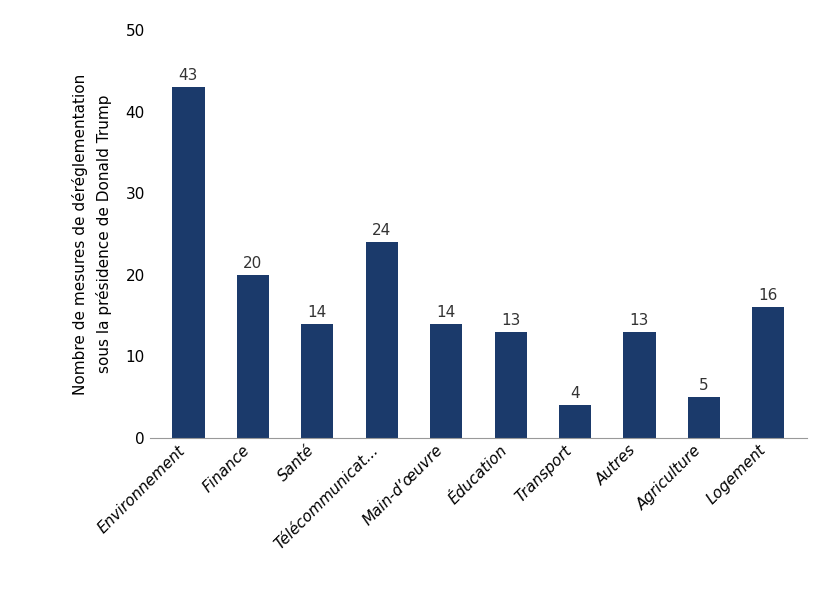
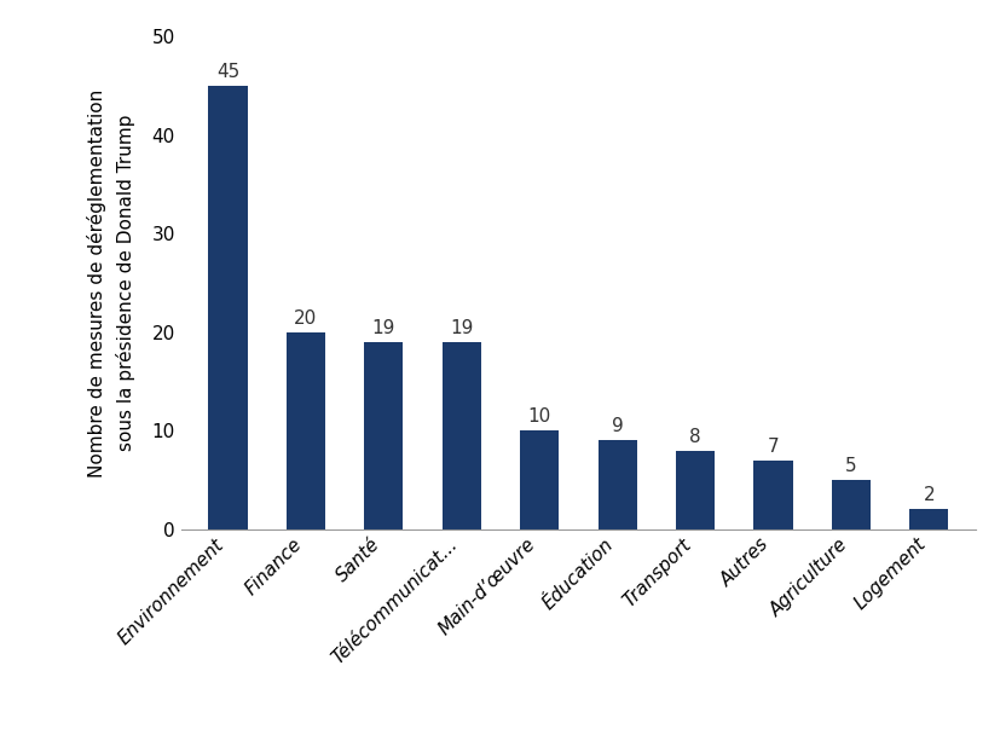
Environnement: 43 -> 45
Santé: 14 -> 19
Télécommunicat...: 24 -> 19
Main-d’œuvre: 14 -> 10
Éducation: 13 -> 9
Transport: 4 -> 8
Autres: 13 -> 7
Logement: 16 -> 2
